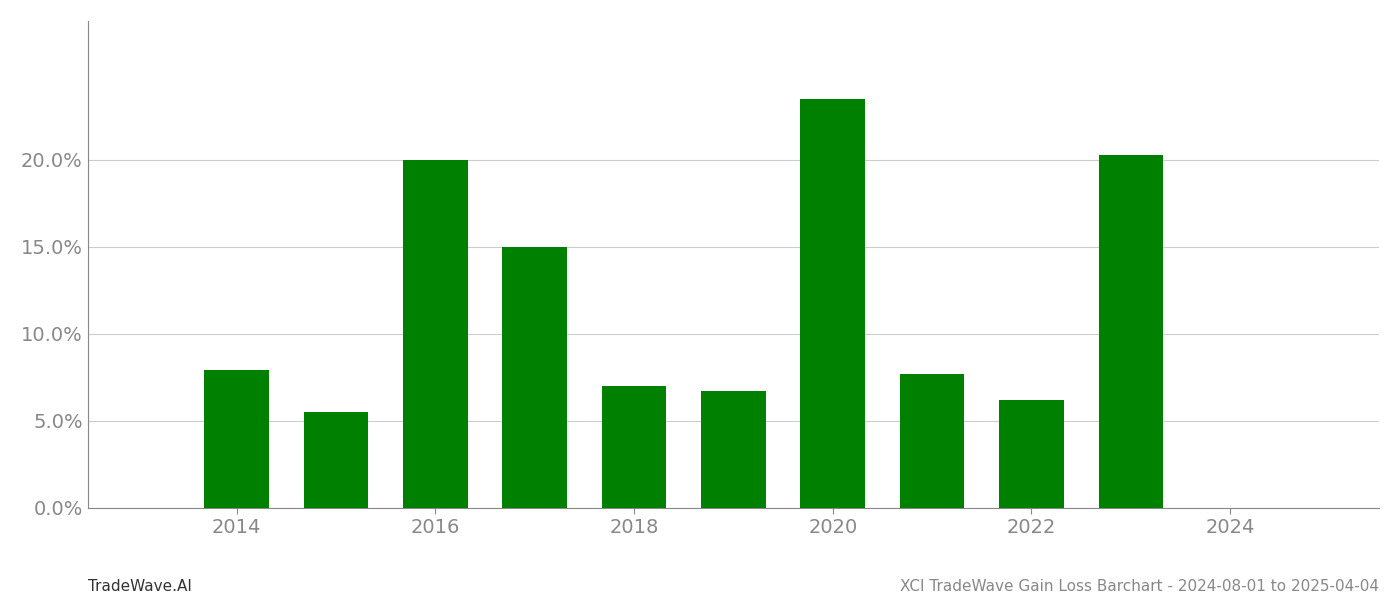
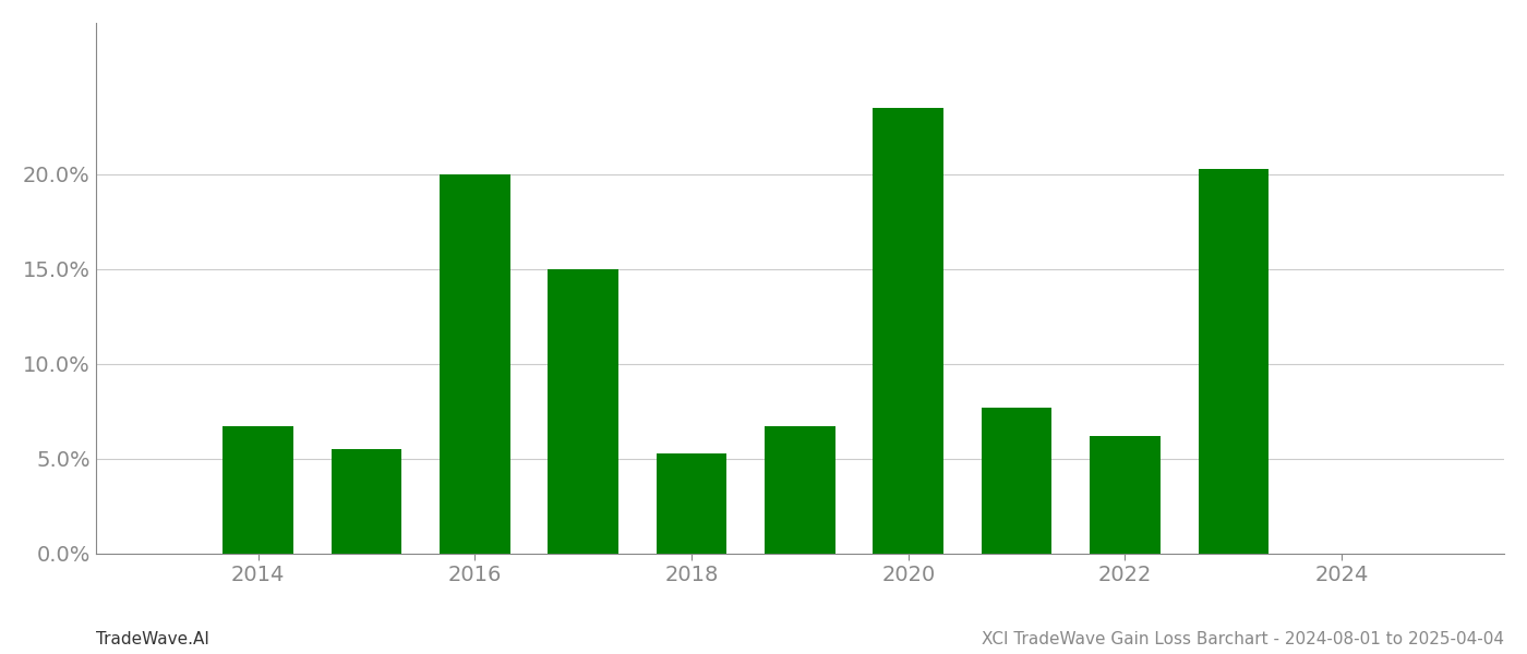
2014: 7.9% -> 6.7%
2018: 7.0% -> 5.3%
